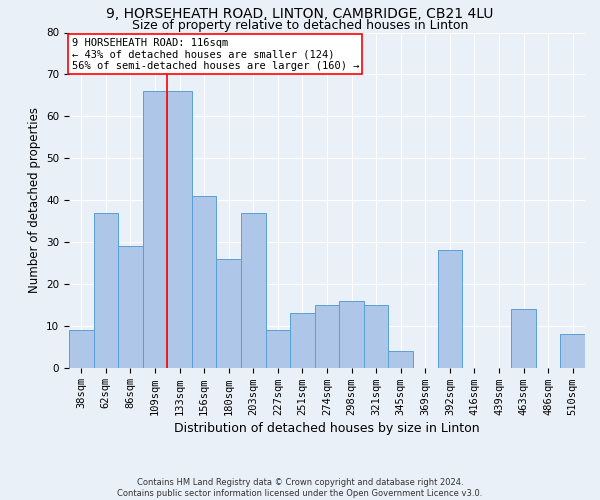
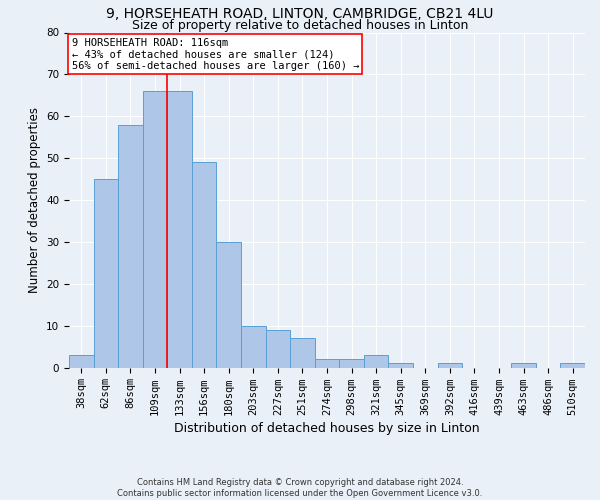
38sqm: 9 -> 3
62sqm: 37 -> 45
86sqm: 29 -> 58
156sqm: 41 -> 49
180sqm: 26 -> 30
203sqm: 37 -> 10
251sqm: 13 -> 7
274sqm: 15 -> 2
298sqm: 16 -> 2
321sqm: 15 -> 3
345sqm: 4 -> 1
392sqm: 28 -> 1
463sqm: 14 -> 1
510sqm: 8 -> 1
